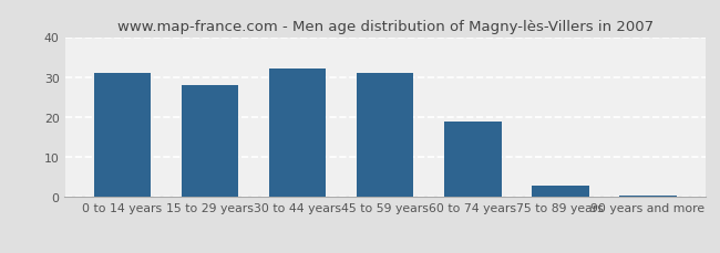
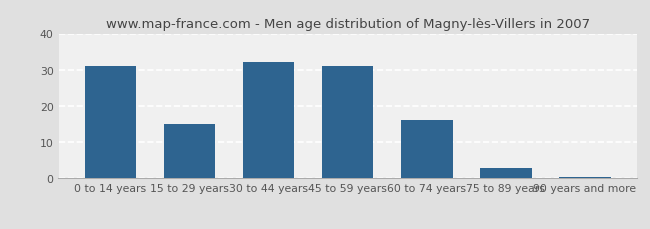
15 to 29 years: 28.0 -> 15.0
60 to 74 years: 19.0 -> 16.0
